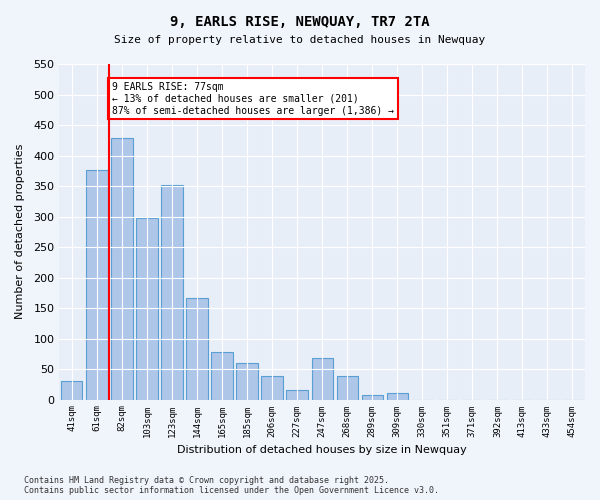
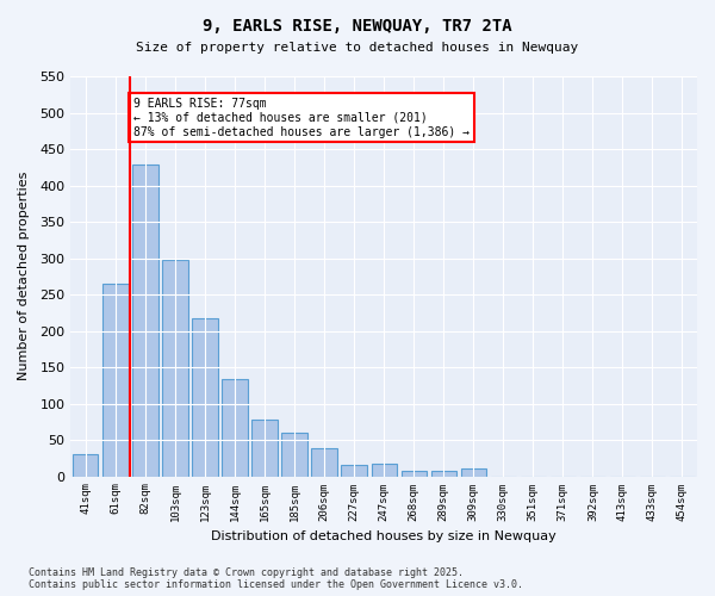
61sqm: 376 -> 265
123sqm: 352 -> 218
144sqm: 166 -> 133
247sqm: 68 -> 17
268sqm: 38 -> 8
